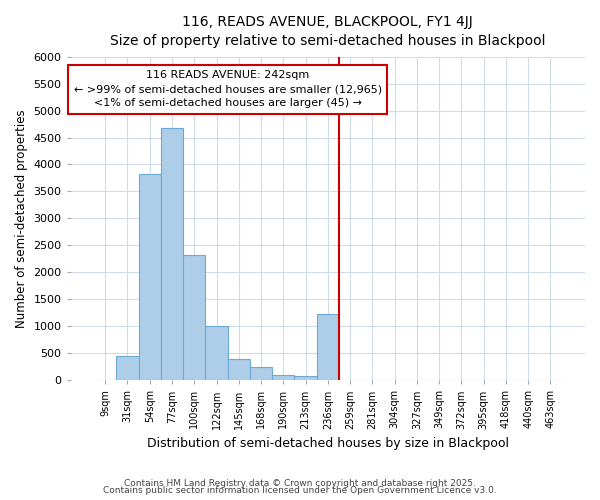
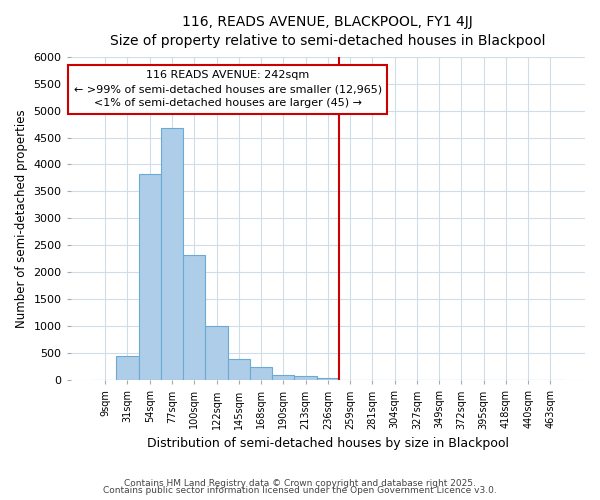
236sqm: 1220 -> 40
